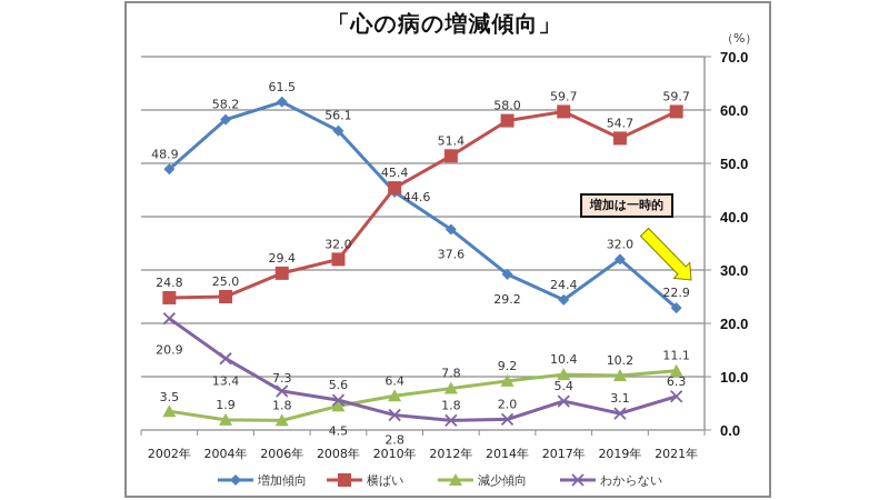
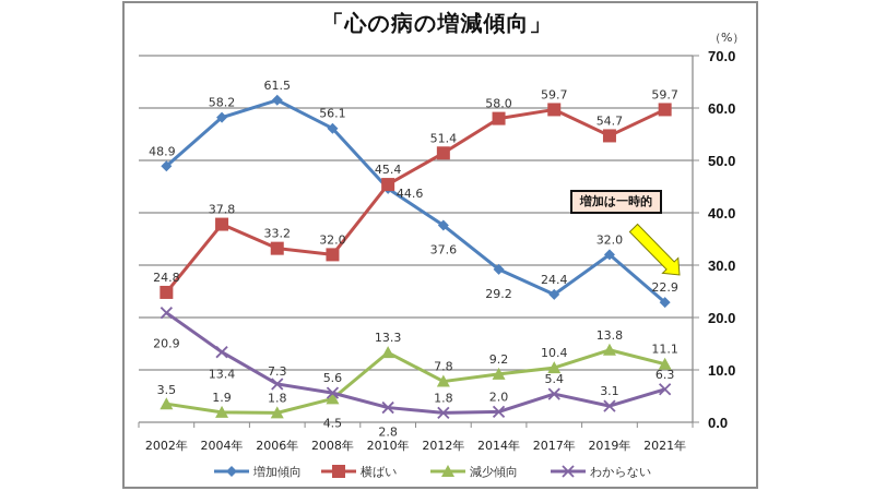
横ばい/2004年: 25.0 -> 37.8
横ばい/2006年: 29.4 -> 33.2
減少傾向/2010年: 6.4 -> 13.3
減少傾向/2019年: 10.2 -> 13.8
